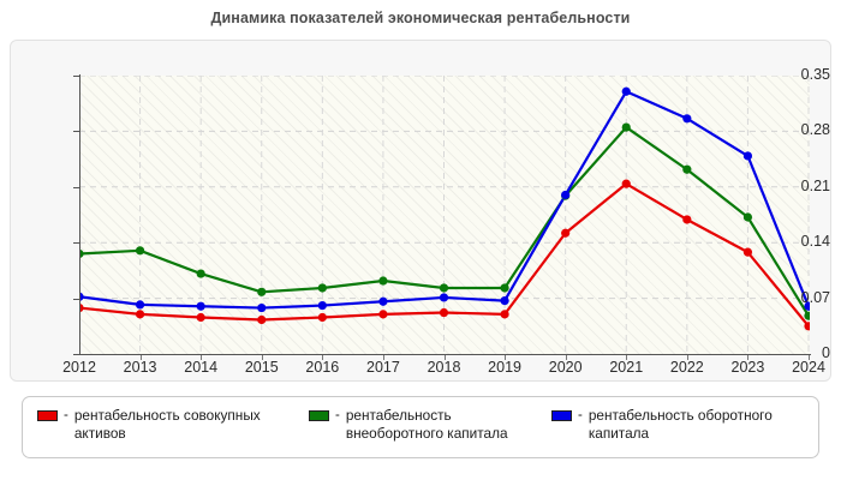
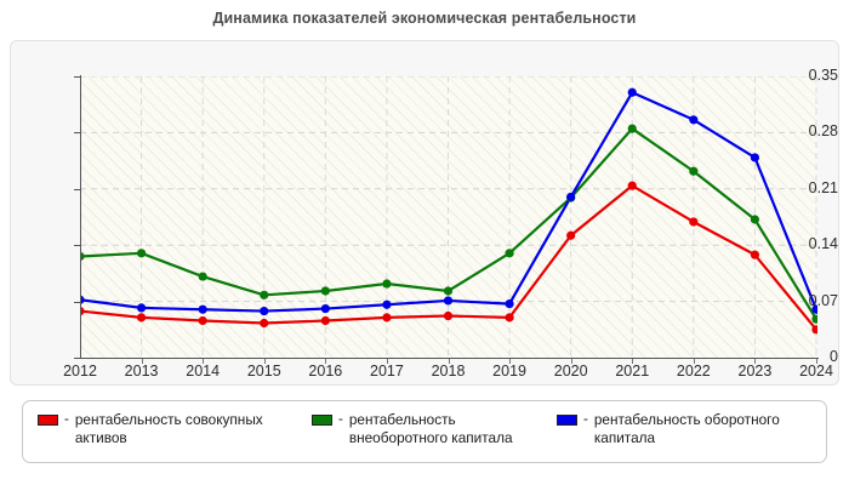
- рентабельность внеоборотного капитала/2019: 0.08 -> 0.13
